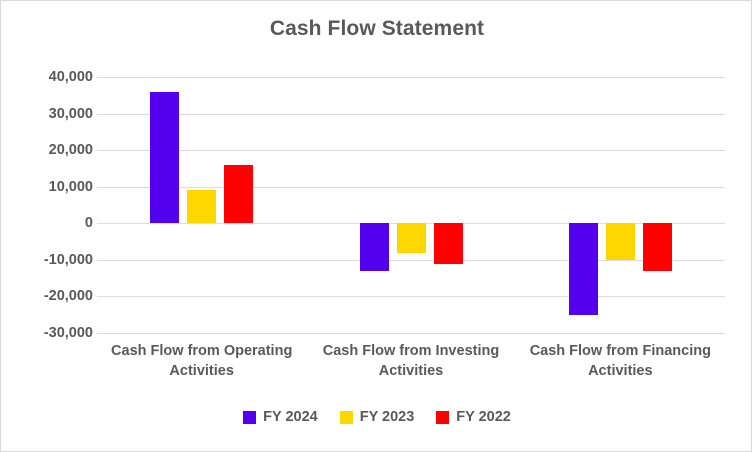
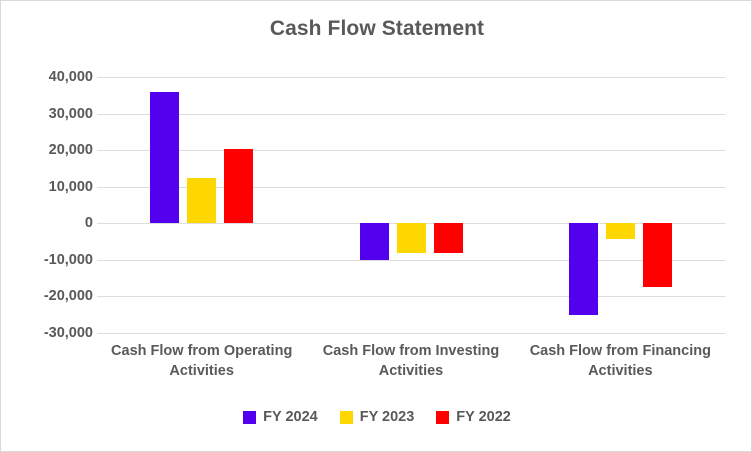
FY 2023/Cash Flow from Operating Activities: 9000 -> 12000
FY 2022/Cash Flow from Operating Activities: 16000 -> 20000
FY 2024/Cash Flow from Investing Activities: -13000 -> -10000
FY 2022/Cash Flow from Investing Activities: -11000 -> -8000
FY 2023/Cash Flow from Financing Activities: -10000 -> -4000
FY 2022/Cash Flow from Financing Activities: -13000 -> -18000
